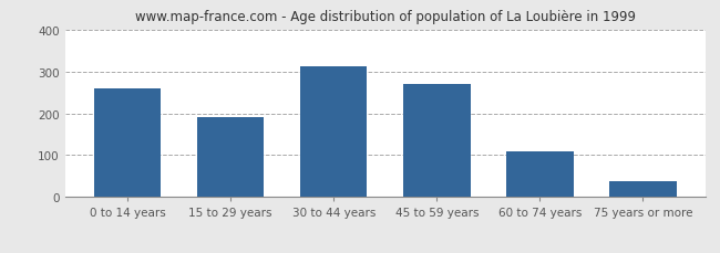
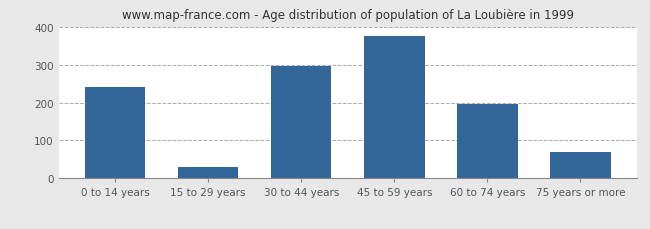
0 to 14 years: 260 -> 240
15 to 29 years: 190 -> 30
30 to 44 years: 313 -> 295
45 to 59 years: 271 -> 375
60 to 74 years: 110 -> 195
75 years or more: 37 -> 70
